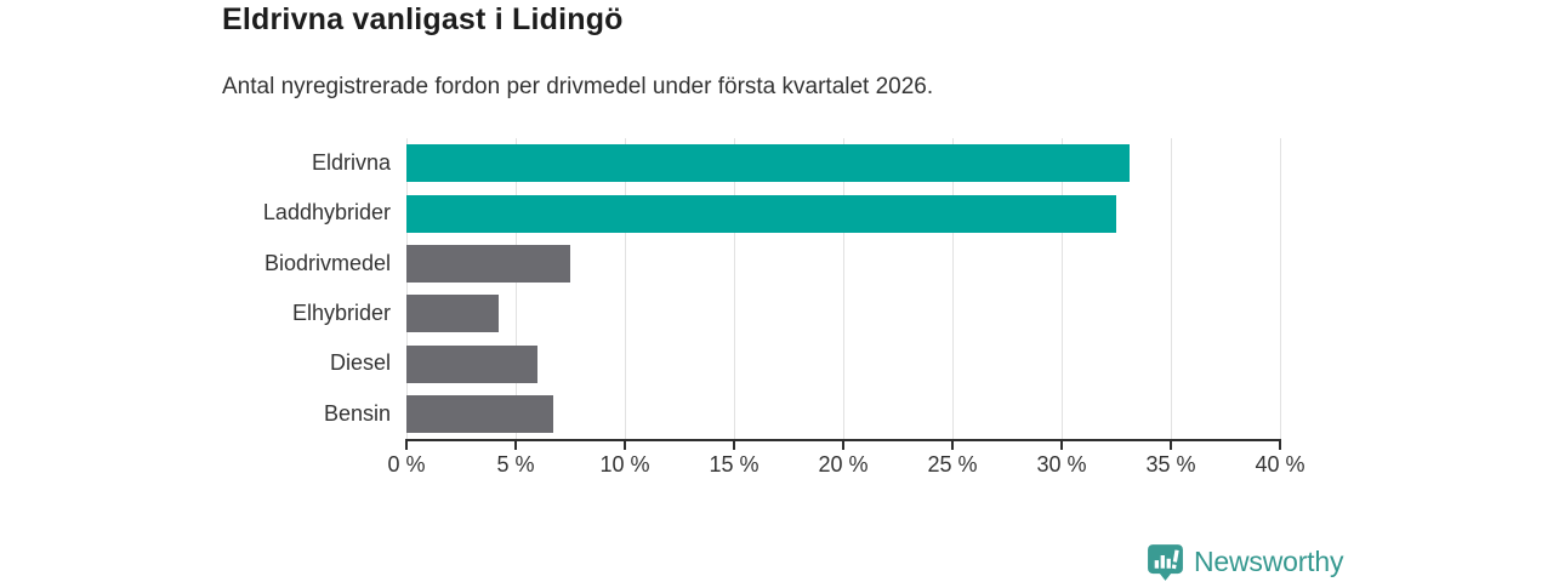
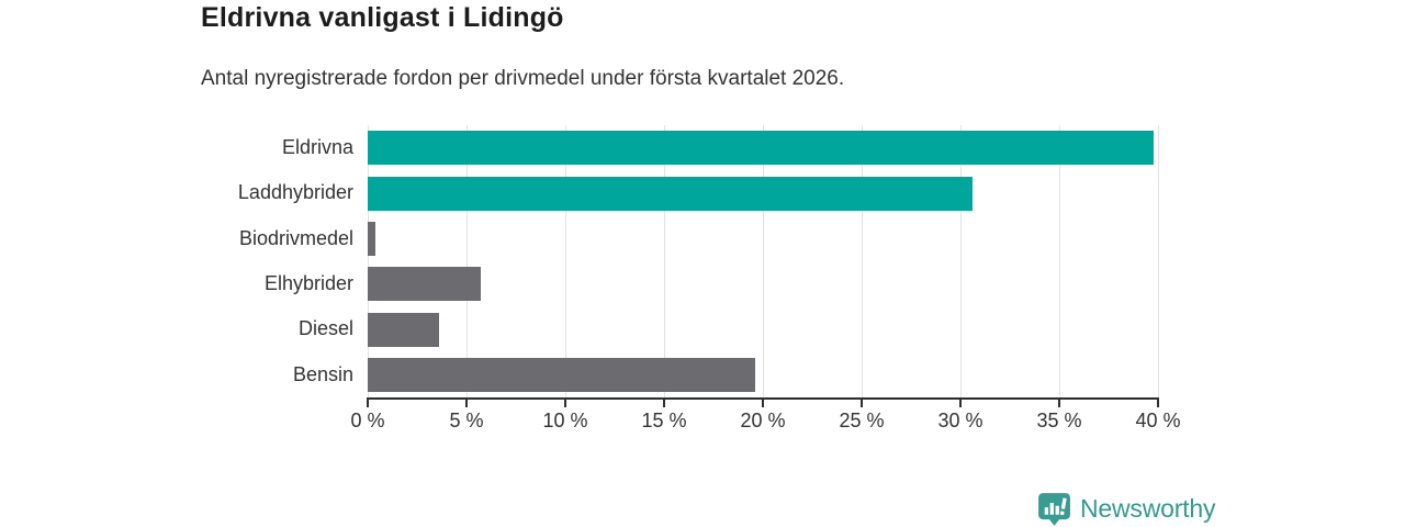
Eldrivna: 33.1% -> 39.8%
Laddhybrider: 32.5% -> 30.6%
Biodrivmedel: 7.5% -> 0.4%
Elhybrider: 4.2% -> 5.7%
Diesel: 6.0% -> 3.6%
Bensin: 6.7% -> 19.6%
